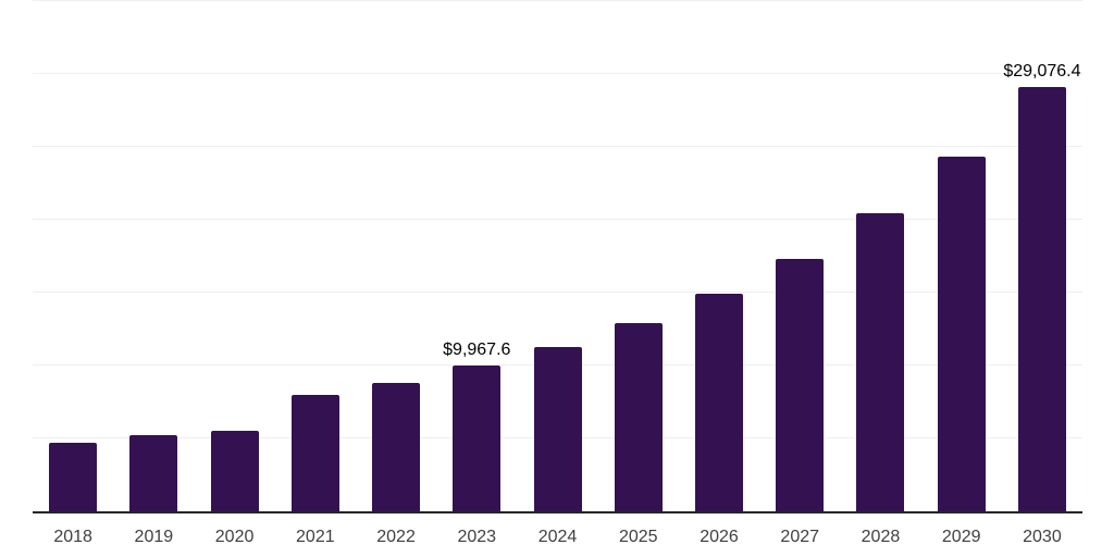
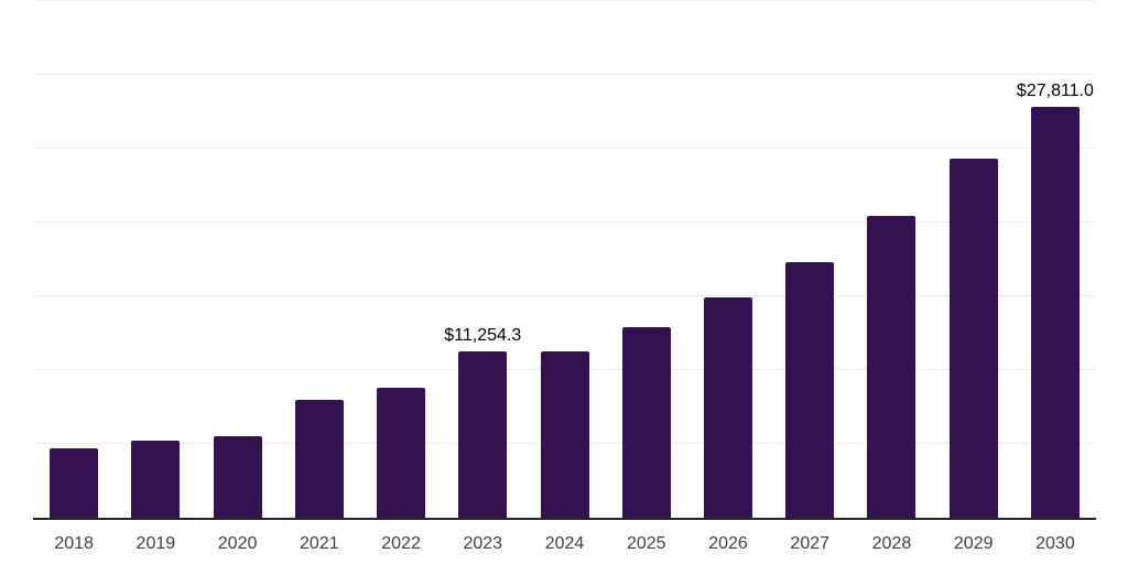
2023: $9,967.6 -> $11,254.3
2030: $29,076.4 -> $27,811.0
